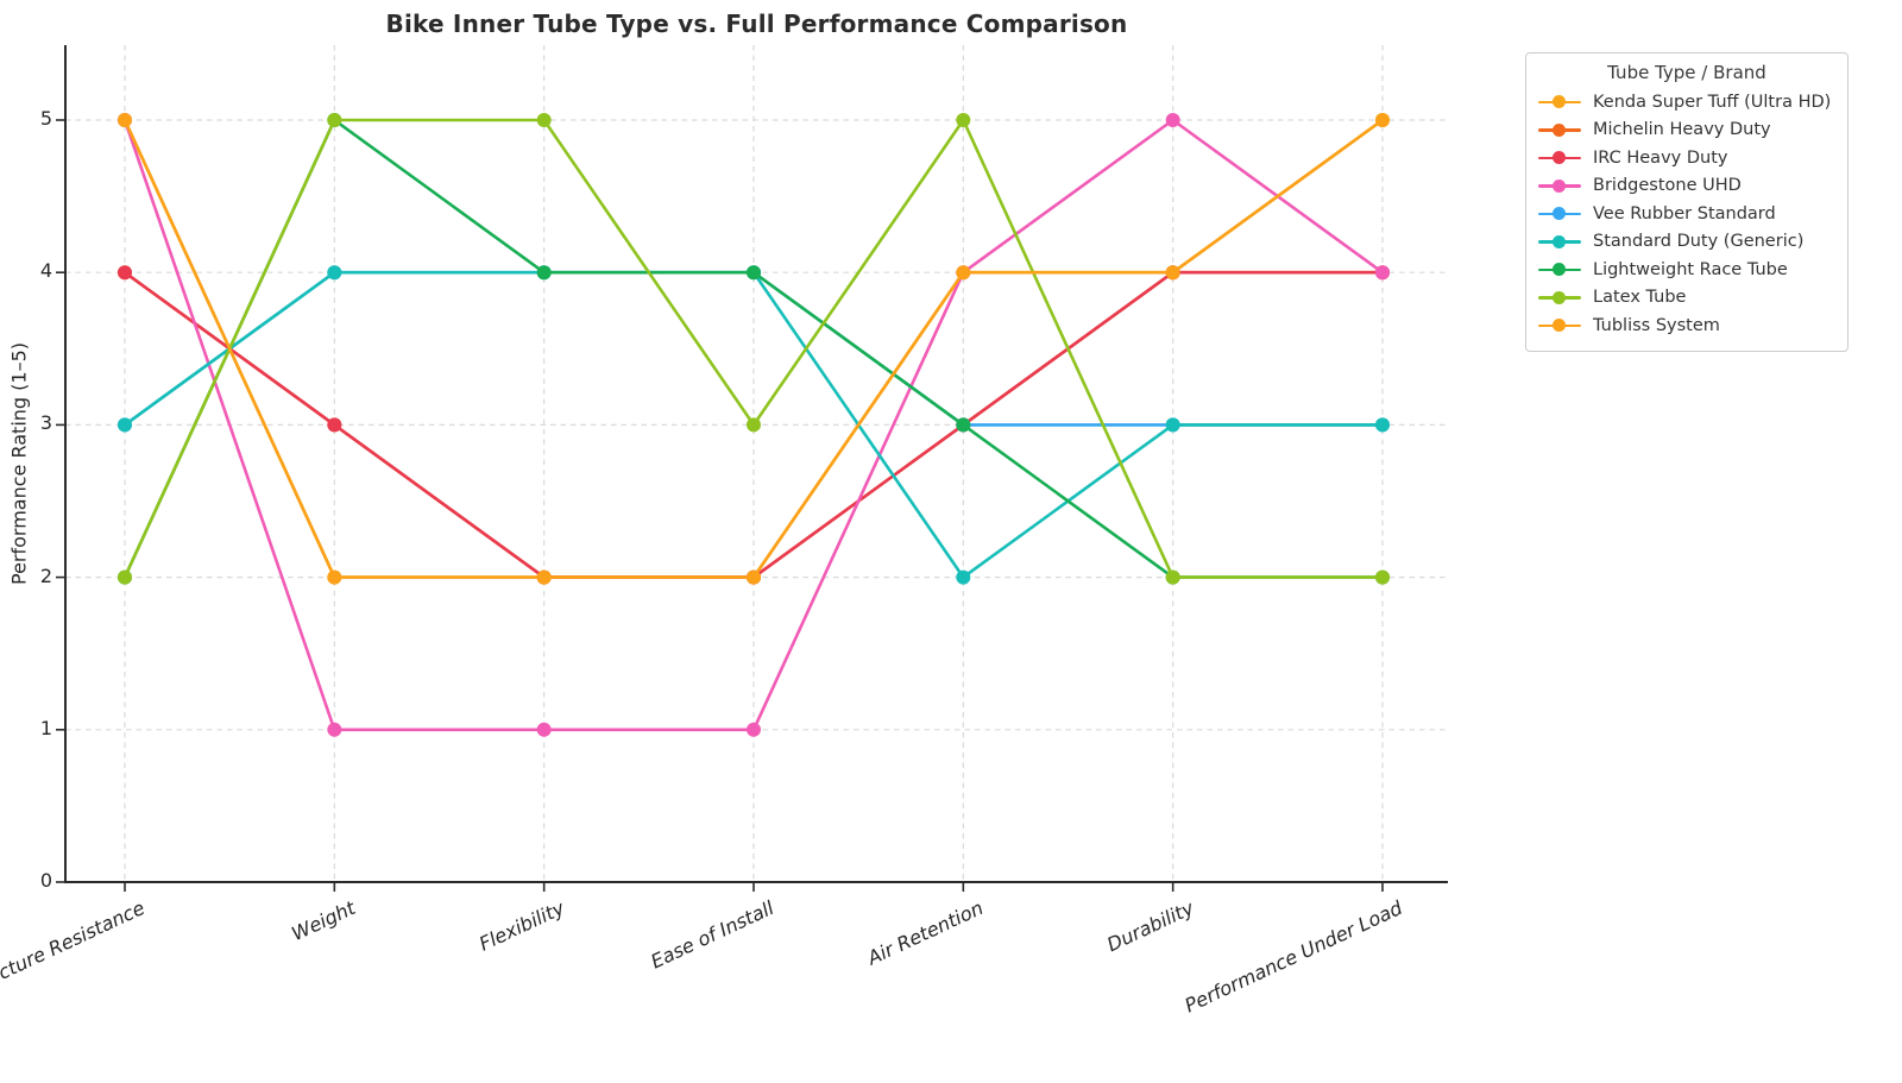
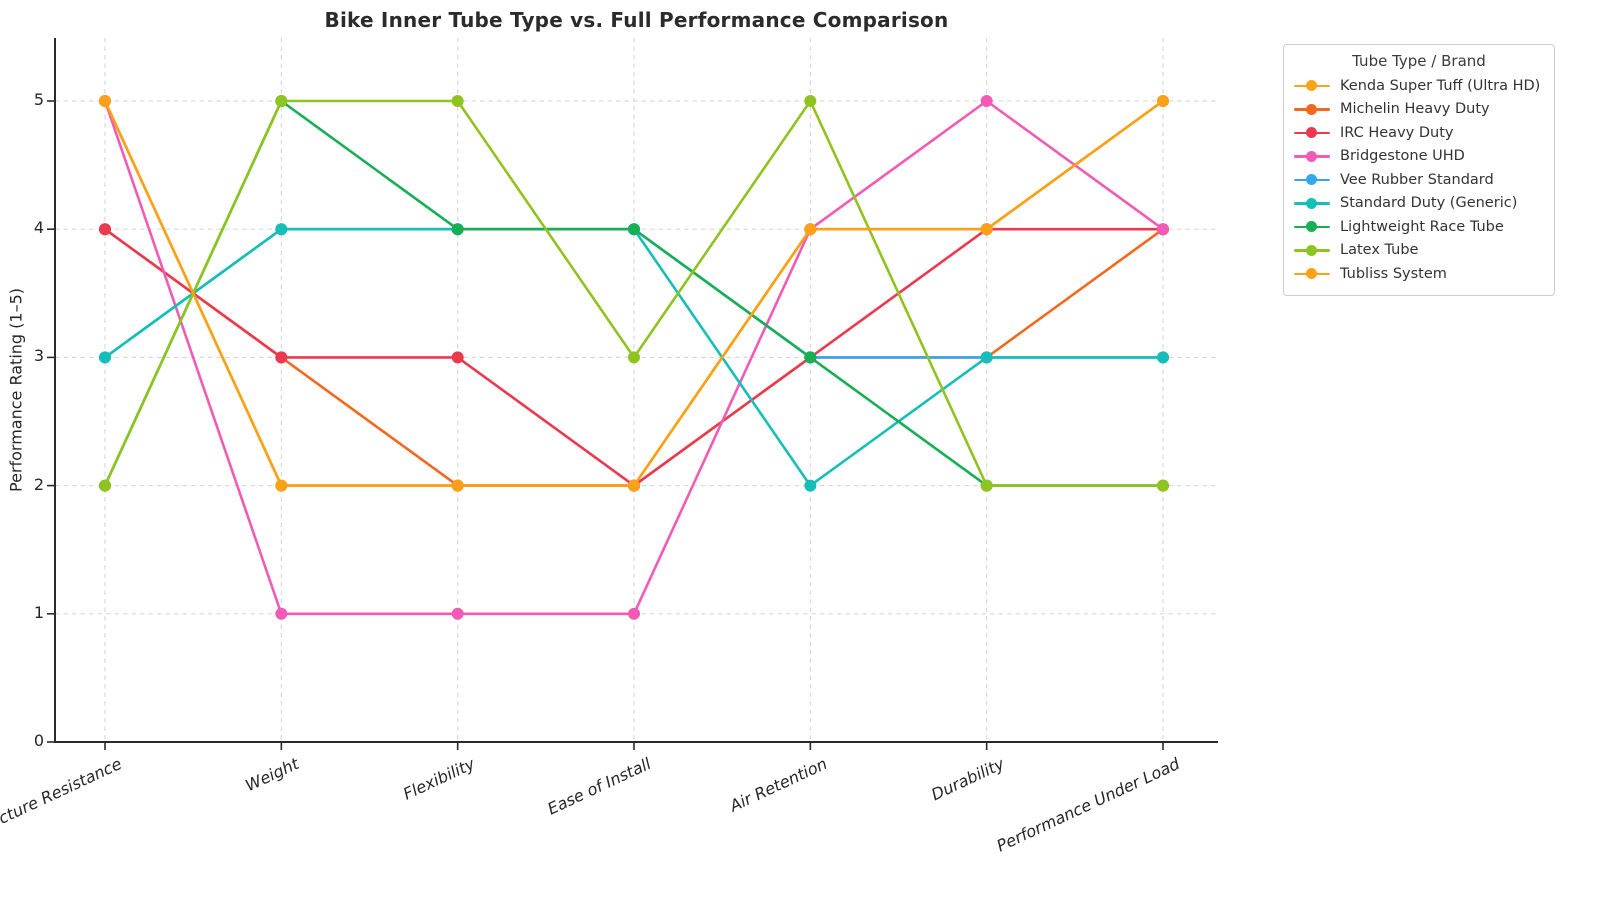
IRC Heavy Duty/Flexibility: 2 -> 3
Michelin Heavy Duty/Durability: 4 -> 3
